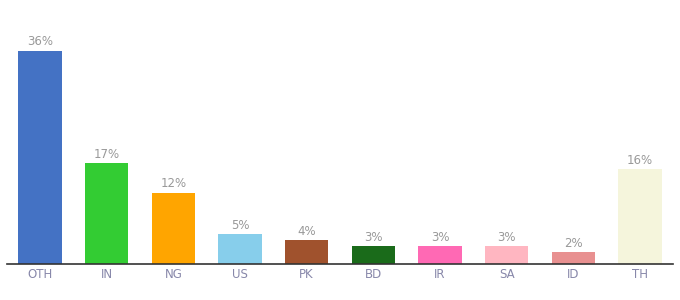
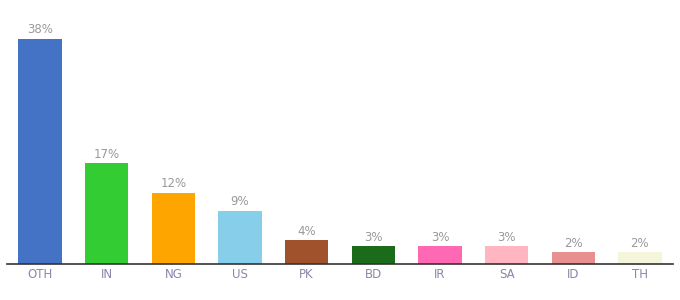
OTH: 36% -> 38%
US: 5% -> 9%
TH: 16% -> 2%
